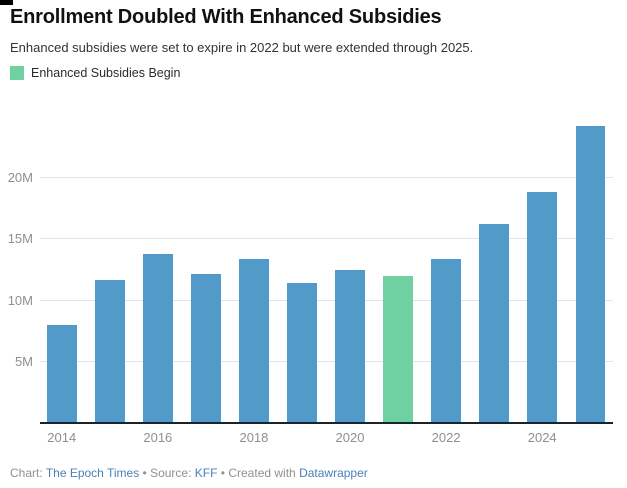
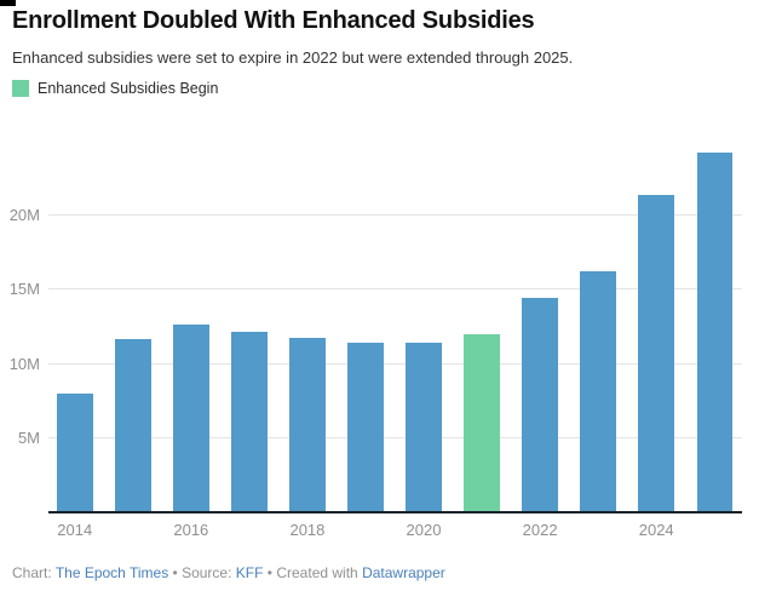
2016: 13.8M -> 12.7M
2018: 13.4M -> 11.8M
2020: 12.5M -> 11.4M
2022: 13.4M -> 14.5M
2024: 18.9M -> 21.4M
